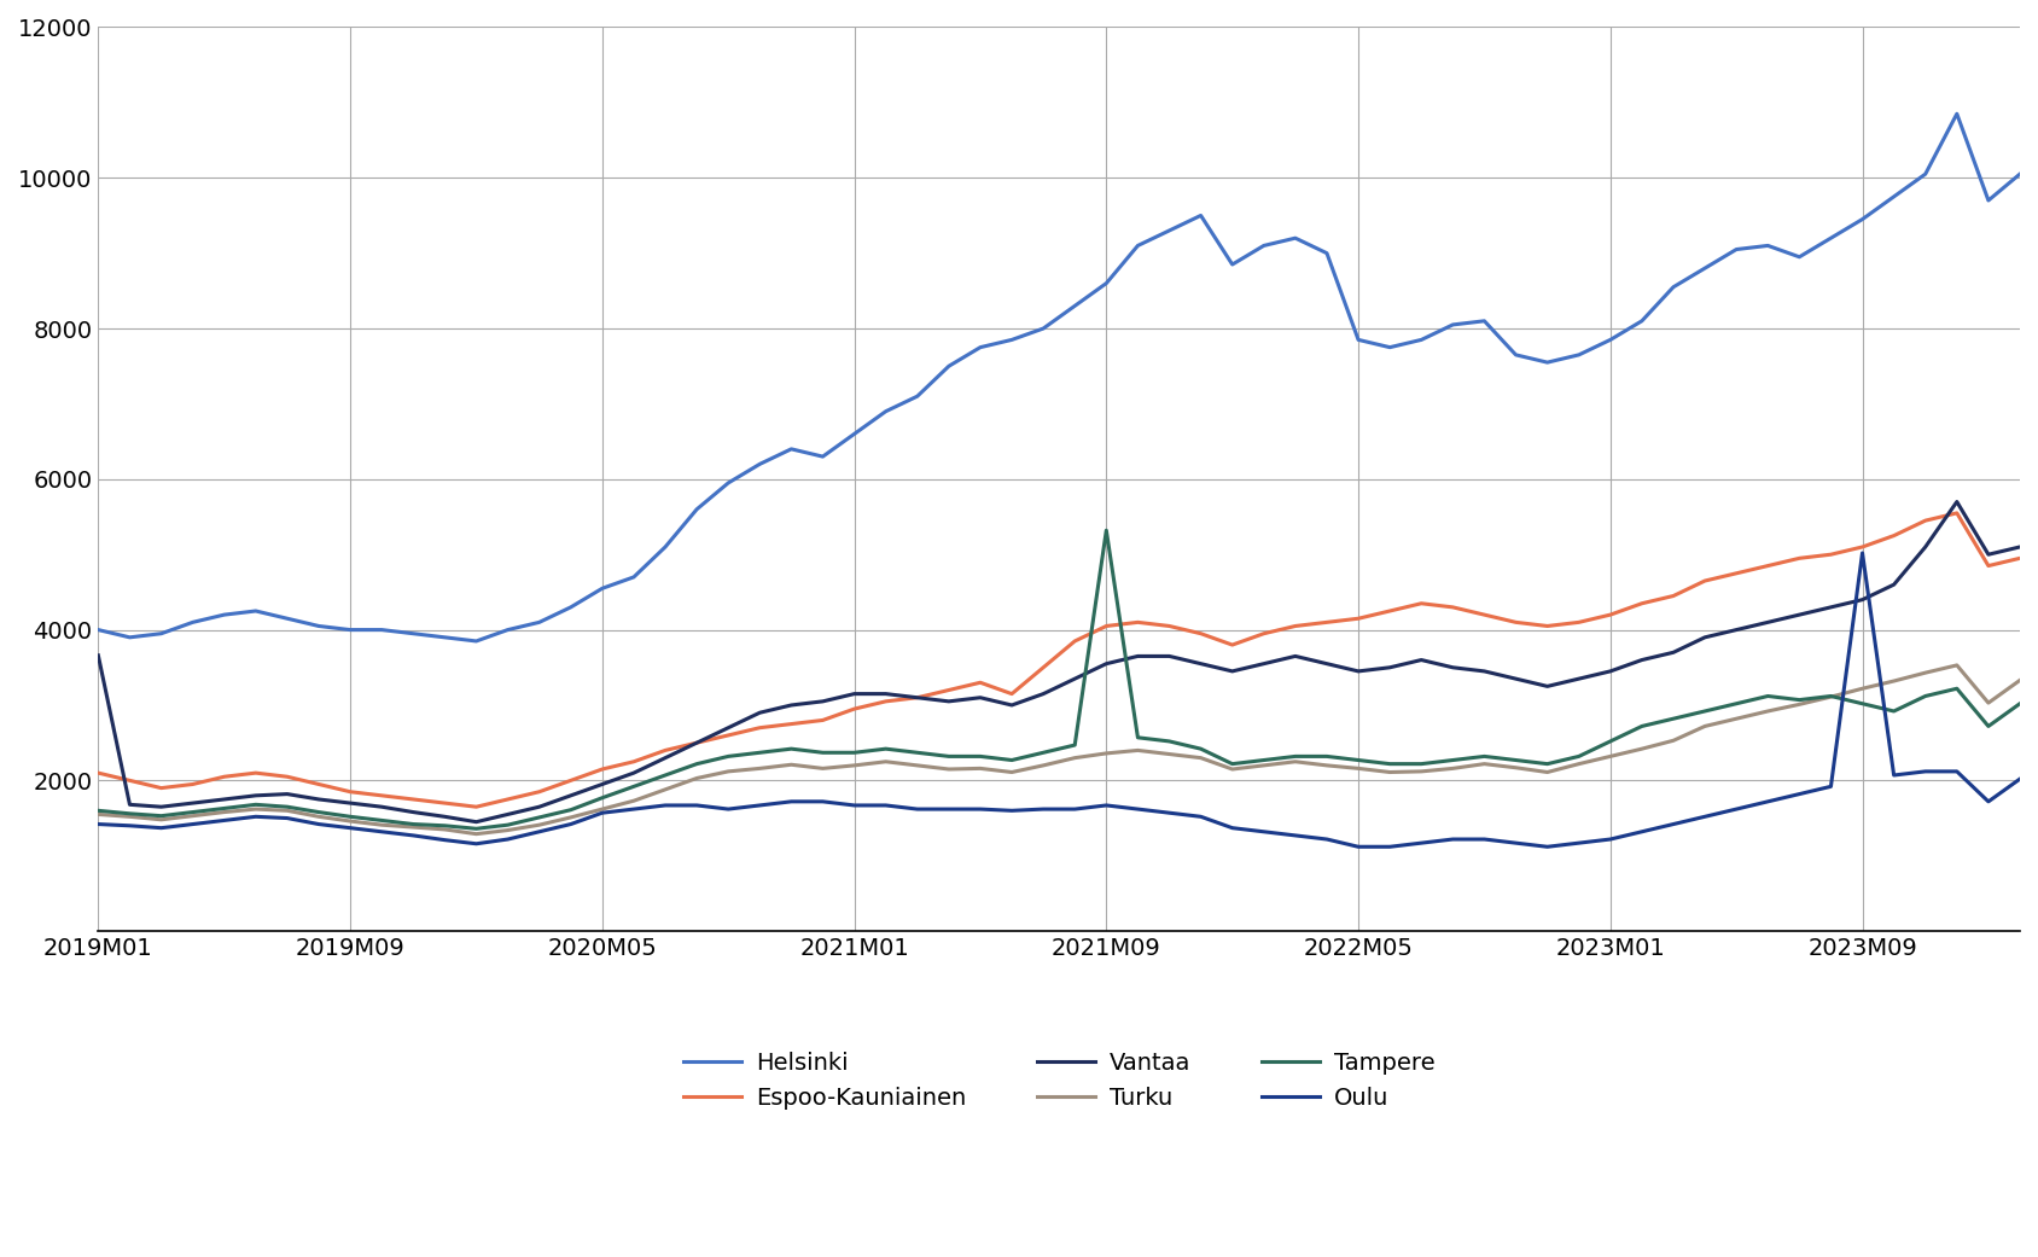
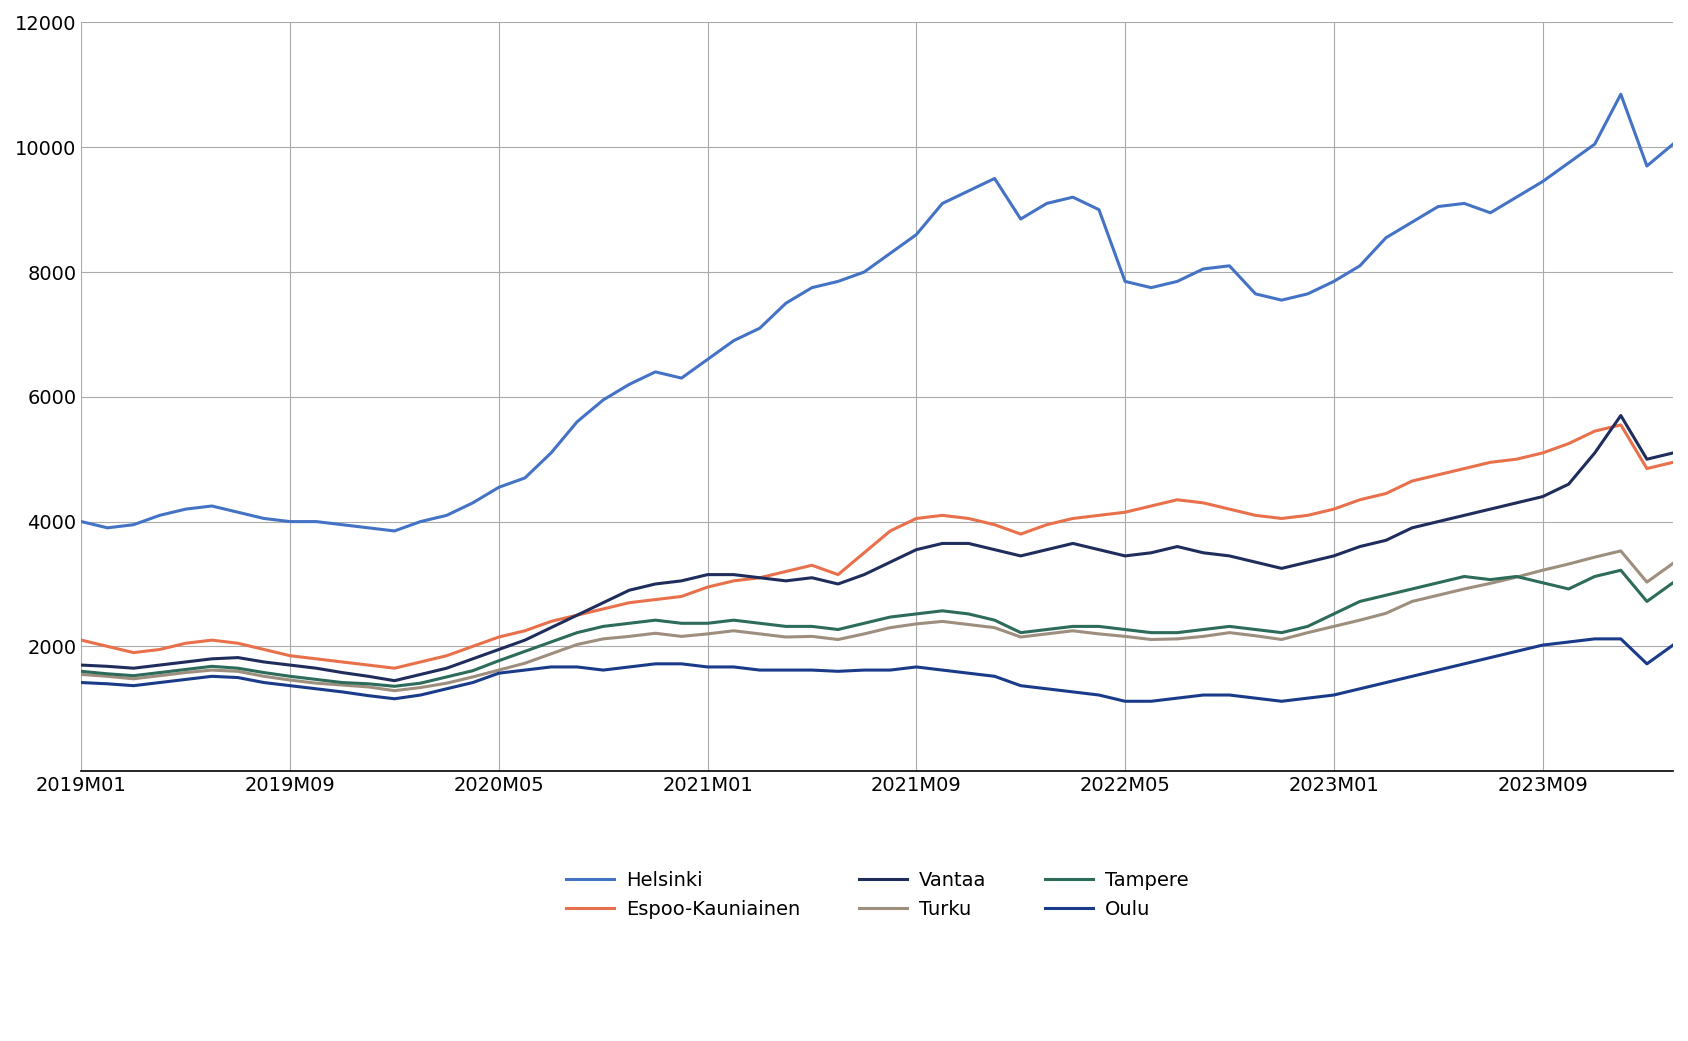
Vantaa/2019M01: 3660 -> 1700
Tampere/2021M09: 5320 -> 2520
Oulu/2023M09: 5020 -> 2020
